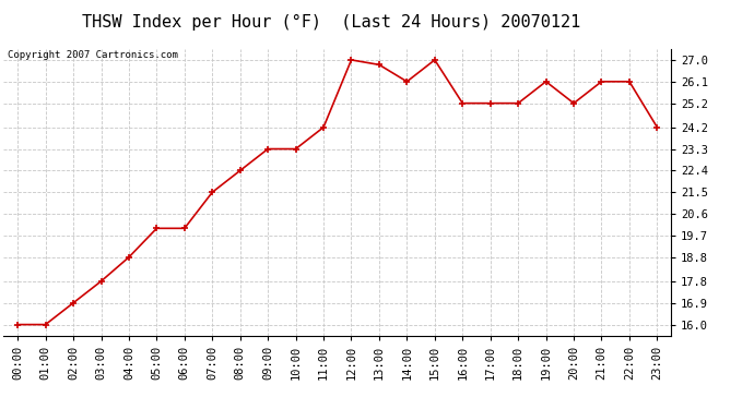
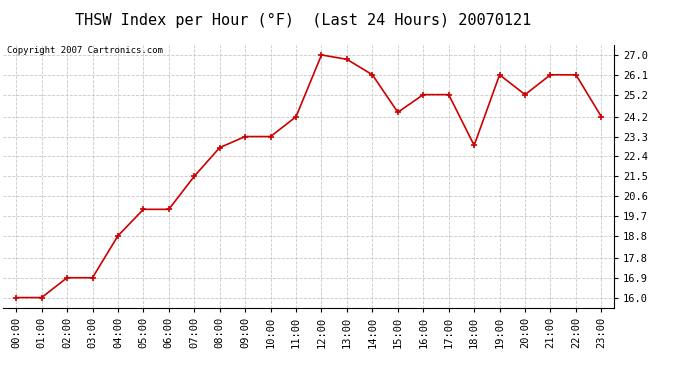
03:00: 17.8 -> 16.9
08:00: 22.4 -> 22.8
15:00: 27.0 -> 24.4
18:00: 25.2 -> 22.9
